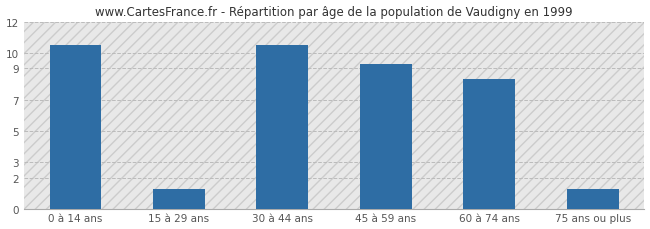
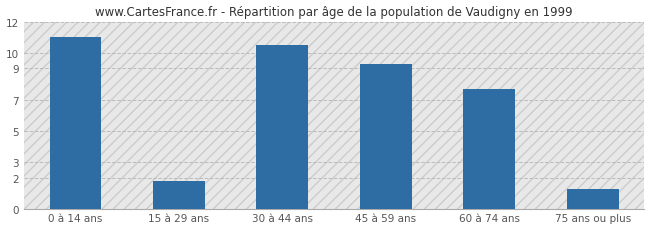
0 à 14 ans: 10.5 -> 11.0
15 à 29 ans: 1.3 -> 1.8
60 à 74 ans: 8.3 -> 7.7
